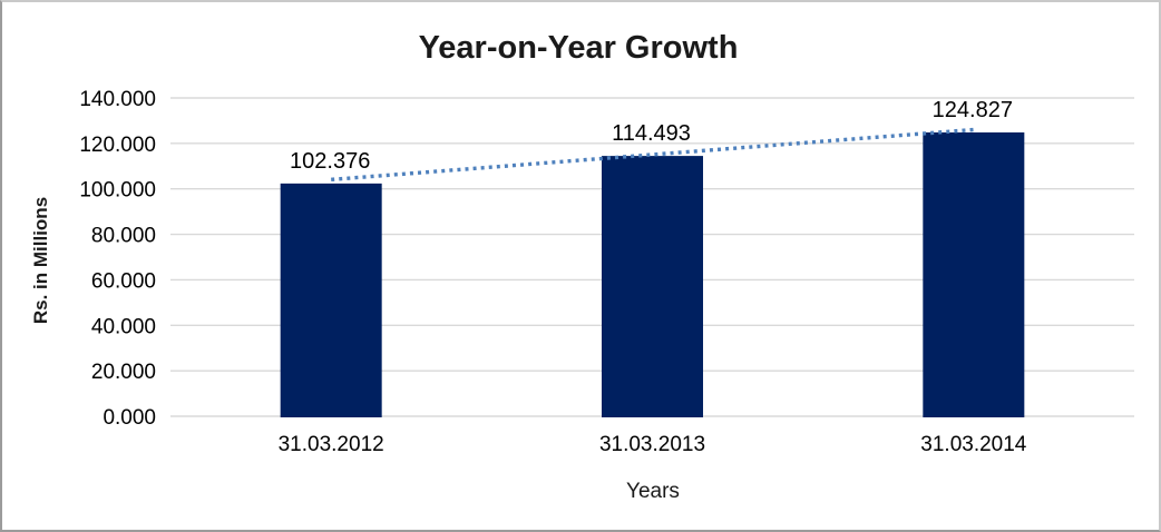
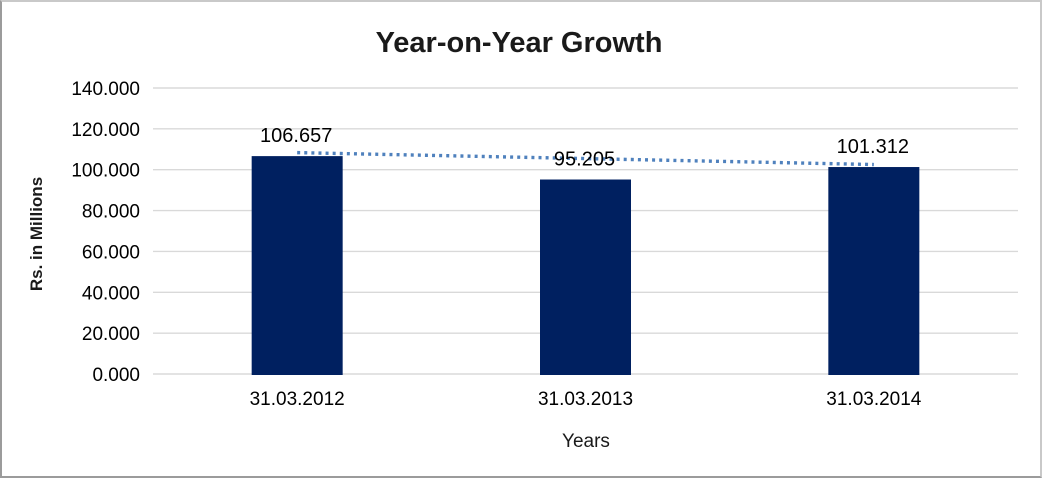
31.03.2012: 102.376 -> 106.657
31.03.2013: 114.493 -> 95.205
31.03.2014: 124.827 -> 101.312
